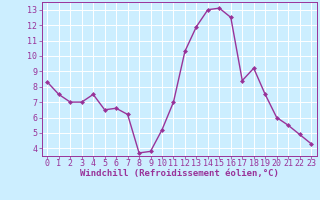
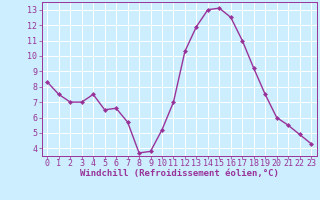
7: 6.2 -> 5.7
17: 8.4 -> 11.0
